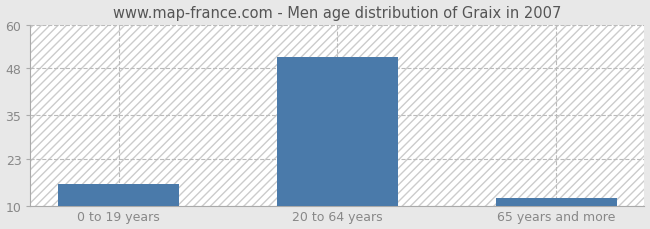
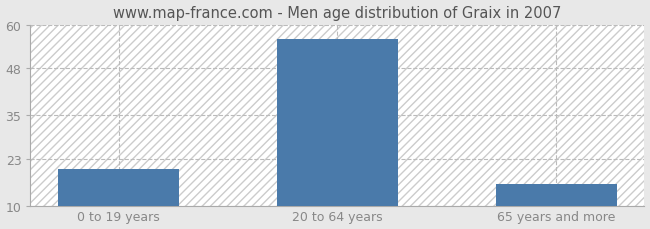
0 to 19 years: 16 -> 20
20 to 64 years: 51 -> 56
65 years and more: 12 -> 16
